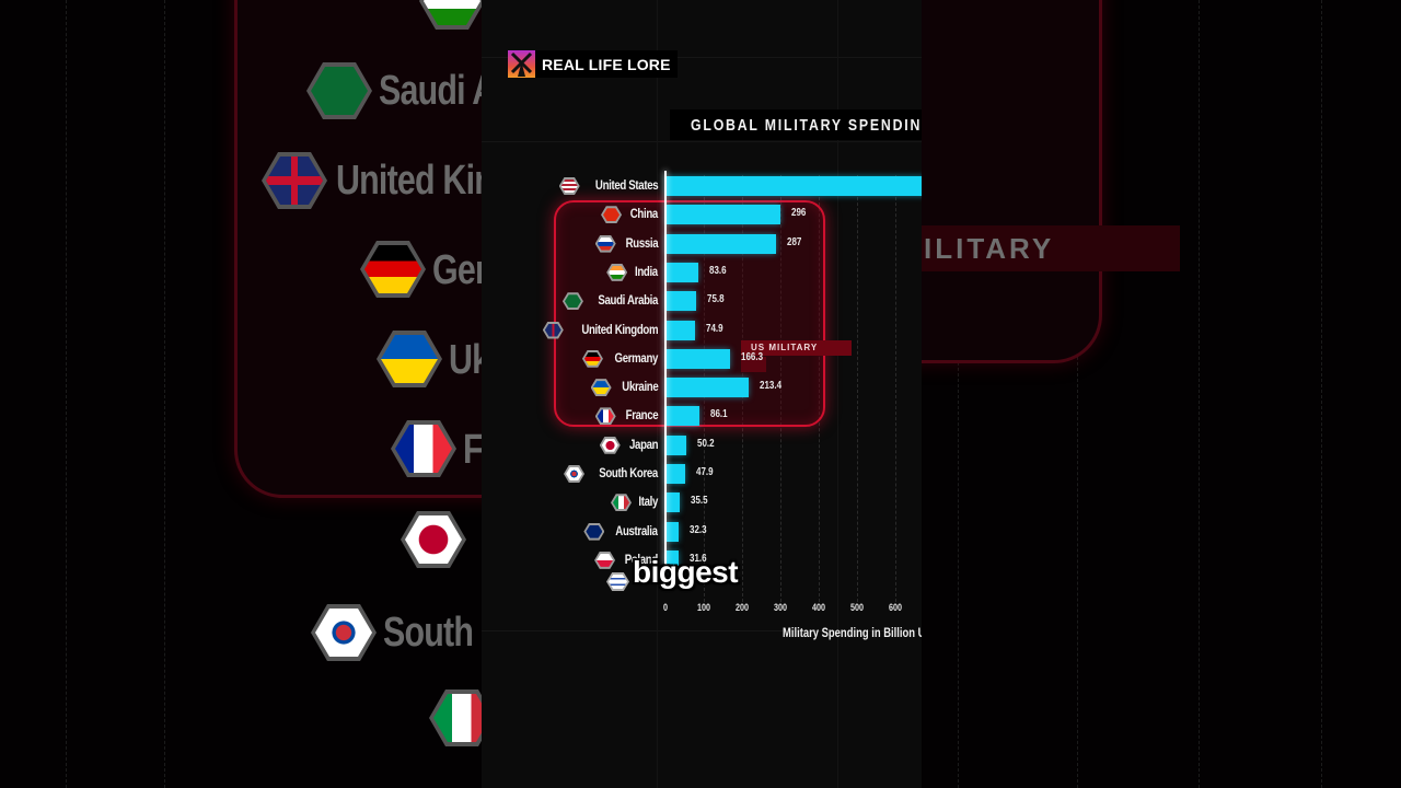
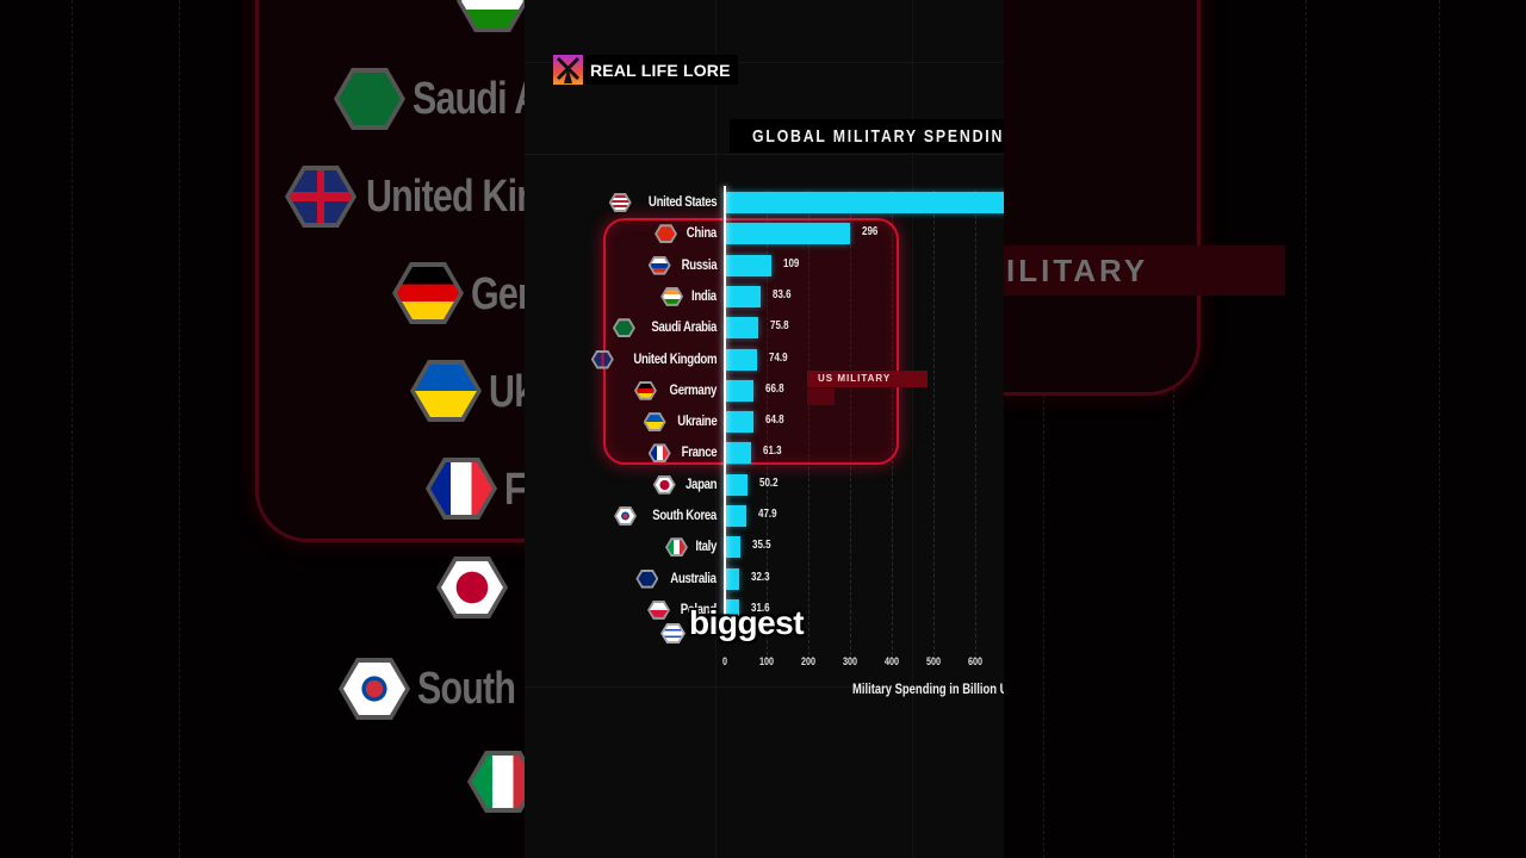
Russia: 287 -> 109
Germany: 166.3 -> 66.8
Ukraine: 213.4 -> 64.8
France: 86.1 -> 61.3
